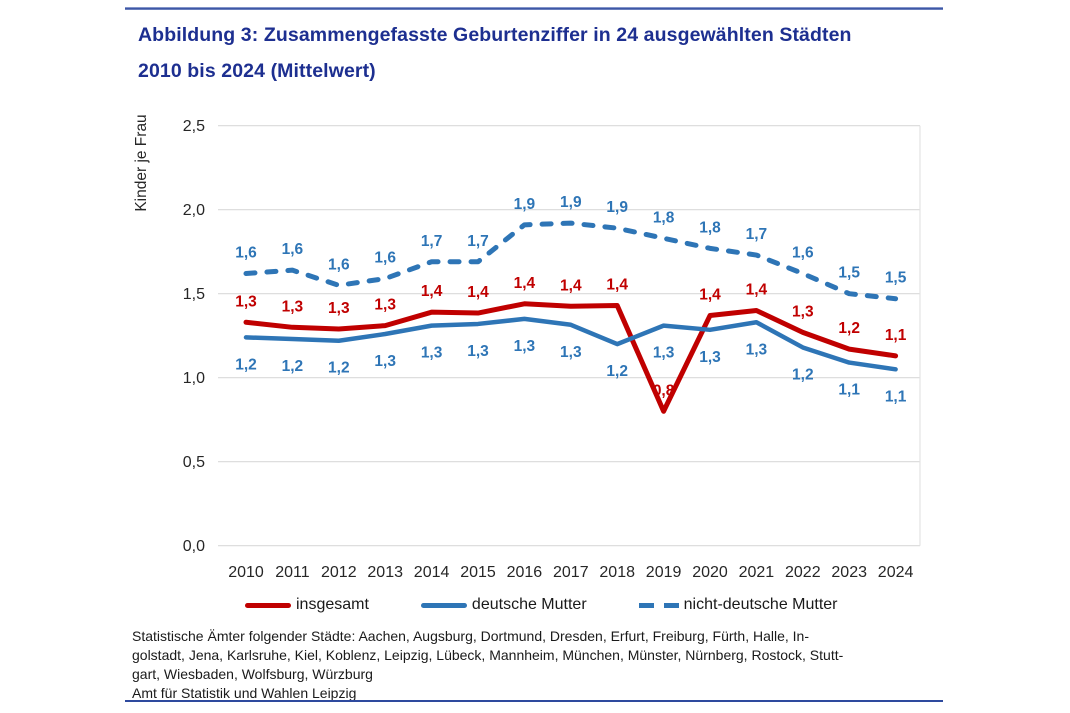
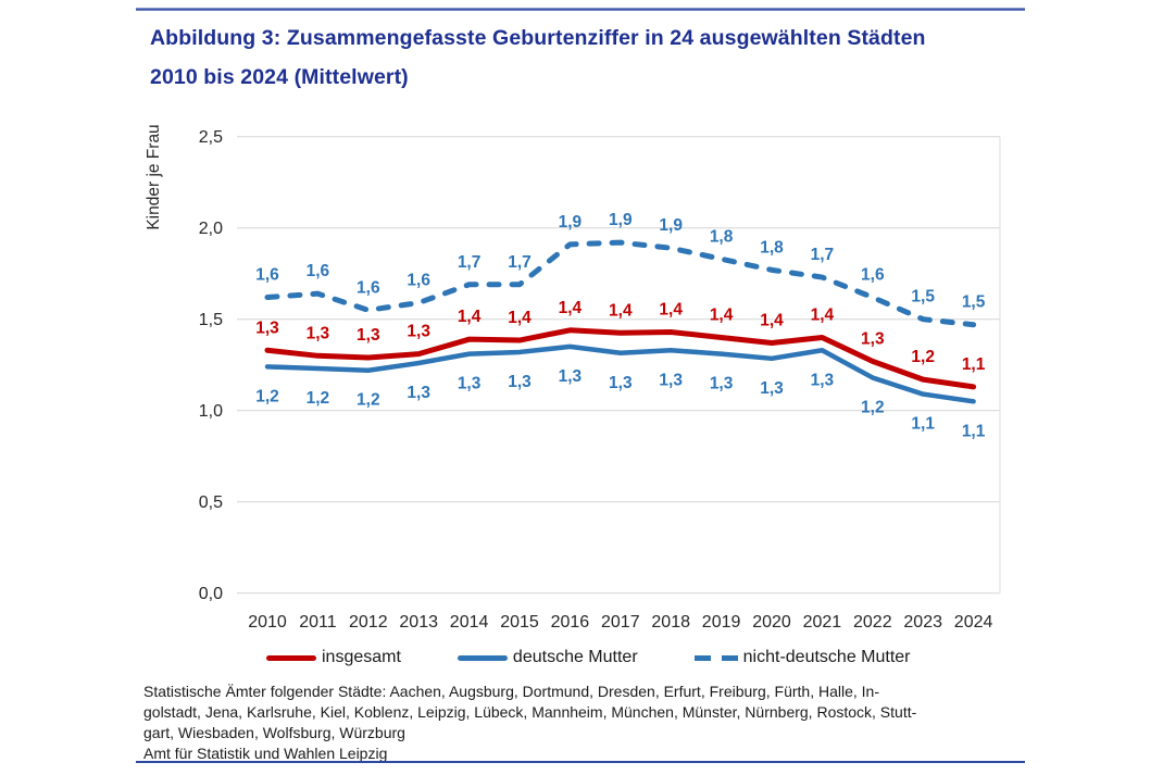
deutsche Mutter/2018: 1,2 -> 1,3
insgesamt/2019: 0,8 -> 1,4
